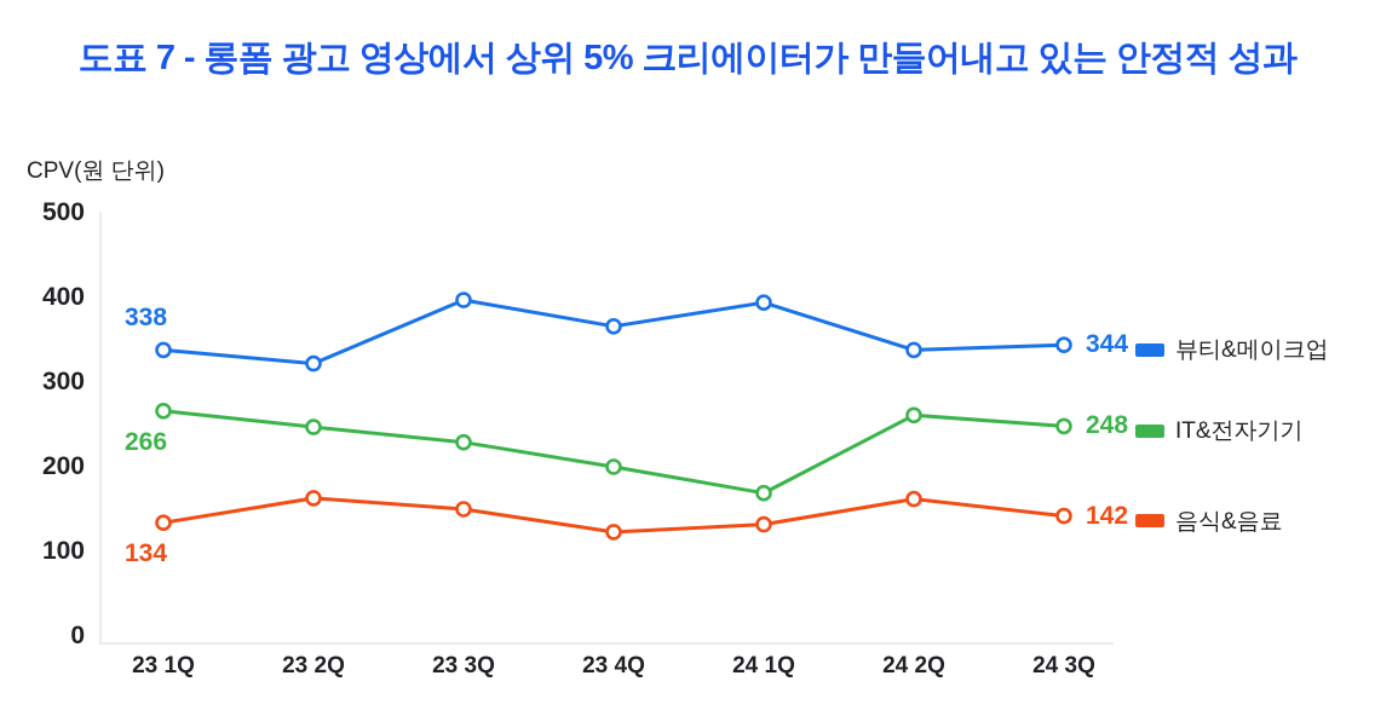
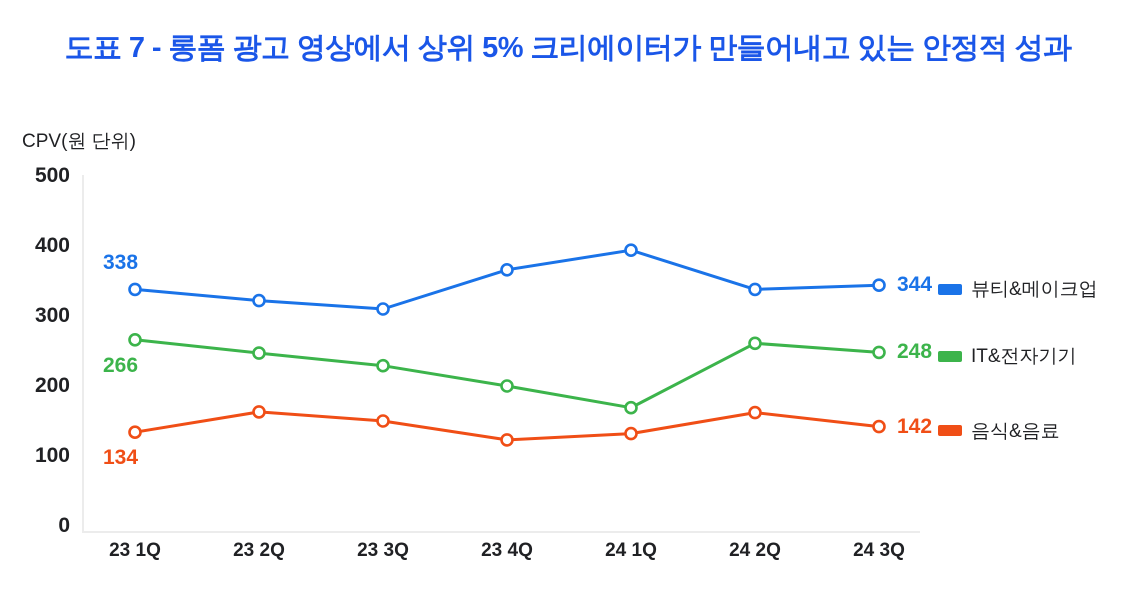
뷰티&메이크업/23 3Q: 400 -> 310
